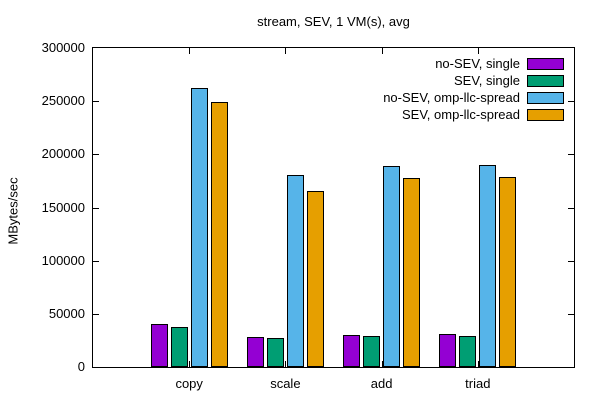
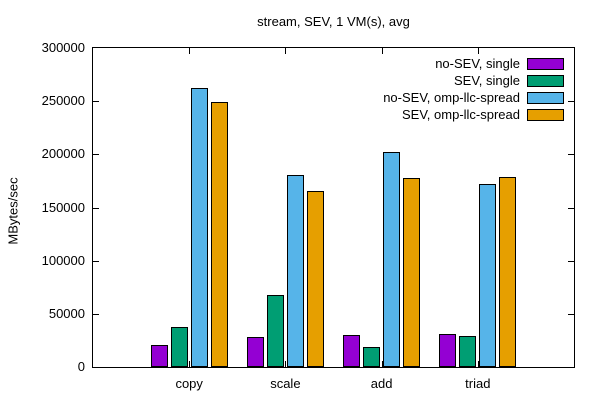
no-SEV, single/copy: 40000 -> 21000
SEV, single/scale: 28000 -> 68000
SEV, single/add: 29000 -> 19000
no-SEV, omp-llc-spread/add: 189000 -> 202000
no-SEV, omp-llc-spread/triad: 190000 -> 172000
